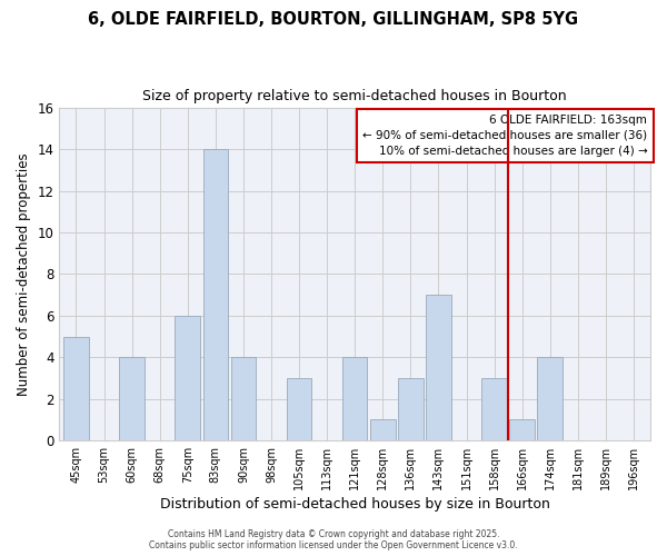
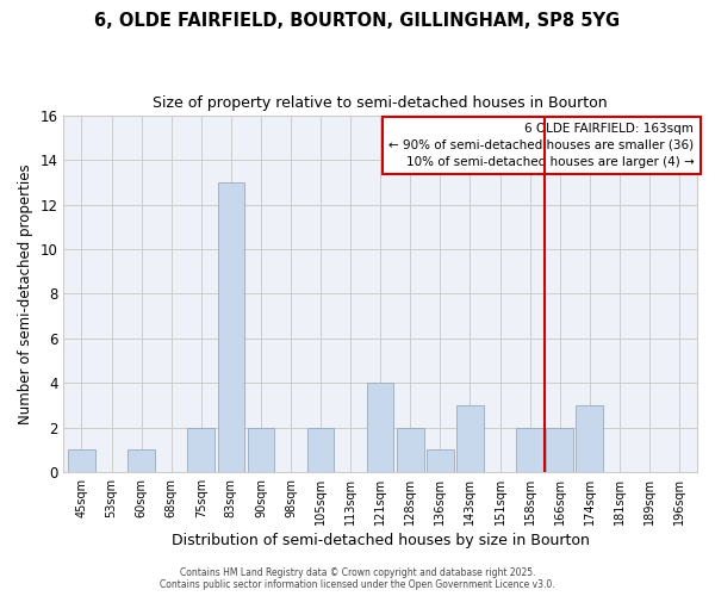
45sqm: 5 -> 1
60sqm: 4 -> 1
75sqm: 6 -> 2
83sqm: 14 -> 13
90sqm: 4 -> 2
105sqm: 3 -> 2
128sqm: 1 -> 2
136sqm: 3 -> 1
143sqm: 7 -> 3
158sqm: 3 -> 2
166sqm: 1 -> 2
174sqm: 4 -> 3
